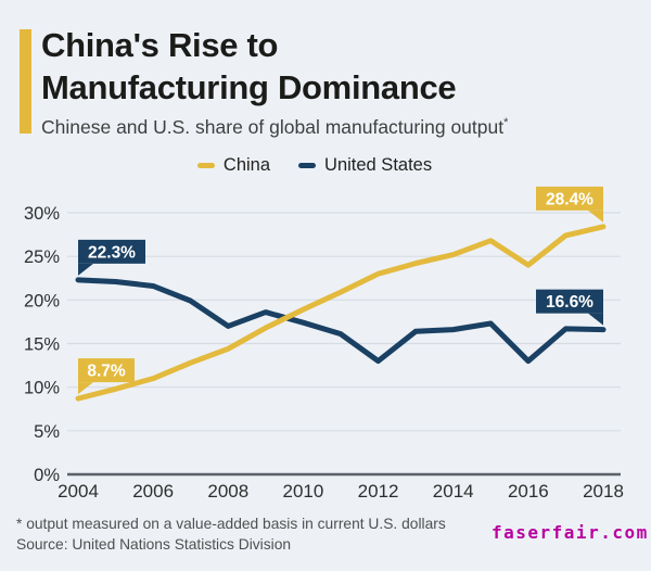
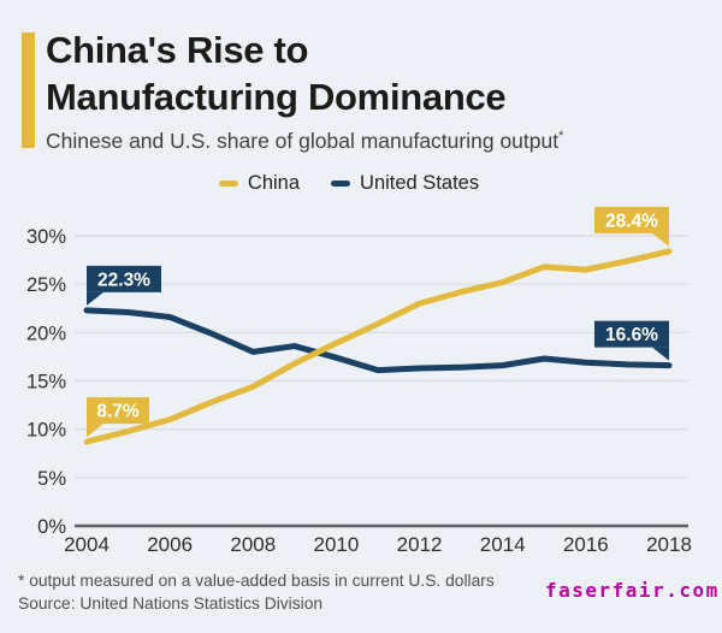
United States/2008: 17% -> 18%
United States/2012: 13% -> 16%
United States/2016: 13% -> 17%
China/2016: 24% -> 26%
